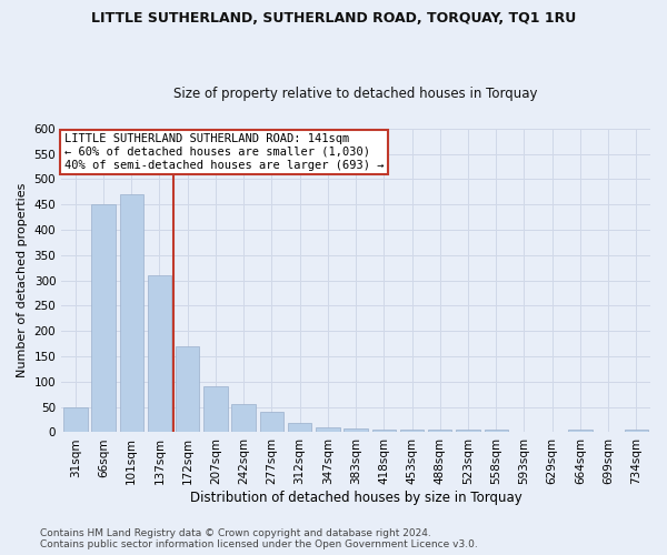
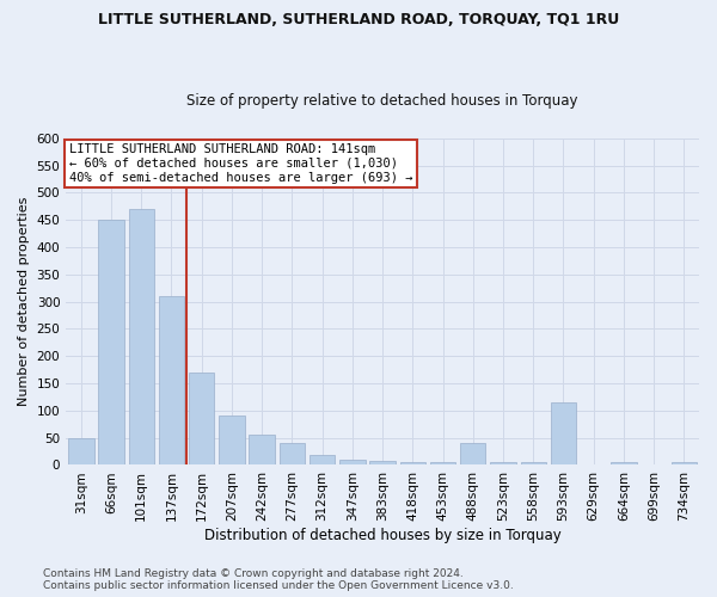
488sqm: 5 -> 40
593sqm: 2 -> 115
